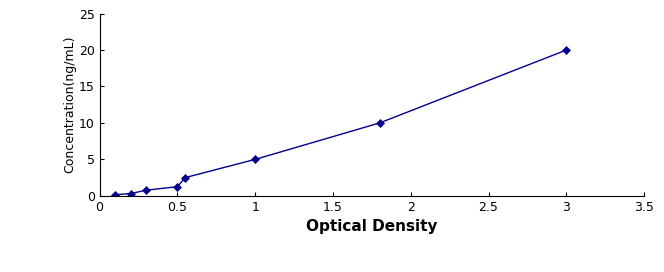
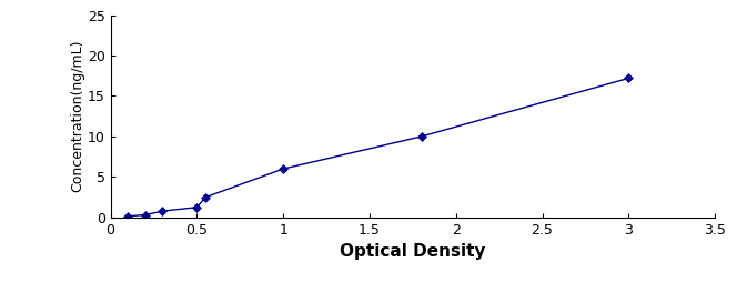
1: 5.0 -> 6.0
3: 20.0 -> 17.2
